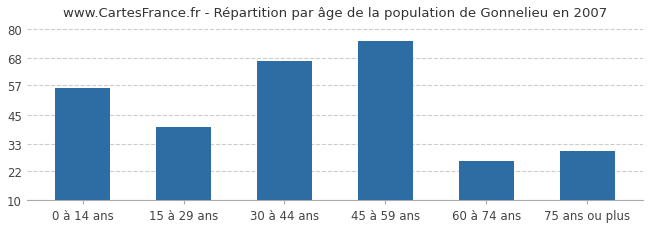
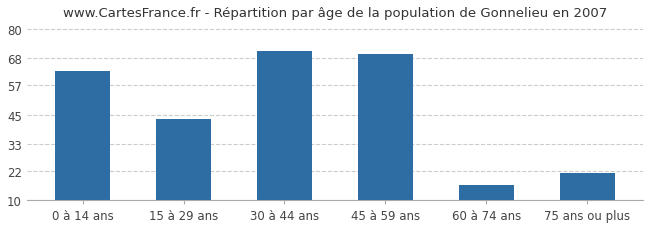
0 à 14 ans: 56 -> 63
15 à 29 ans: 40 -> 43
30 à 44 ans: 67 -> 71
45 à 59 ans: 75 -> 70
60 à 74 ans: 26 -> 16
75 ans ou plus: 30 -> 21
